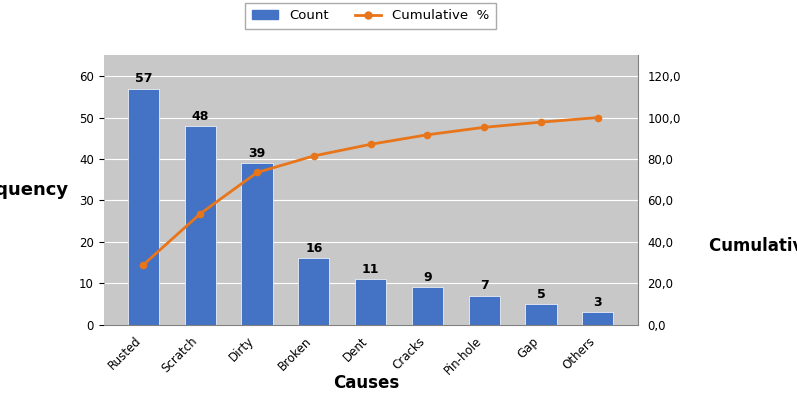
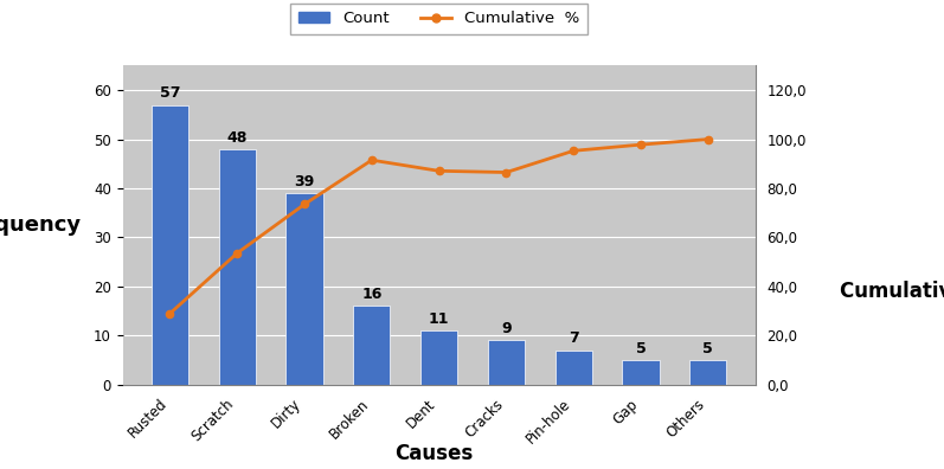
Cumulative %/Broken: 81,5 -> 91,5
Cumulative %/Cracks: 91,7 -> 86,5
Count/Others: 3 -> 5
